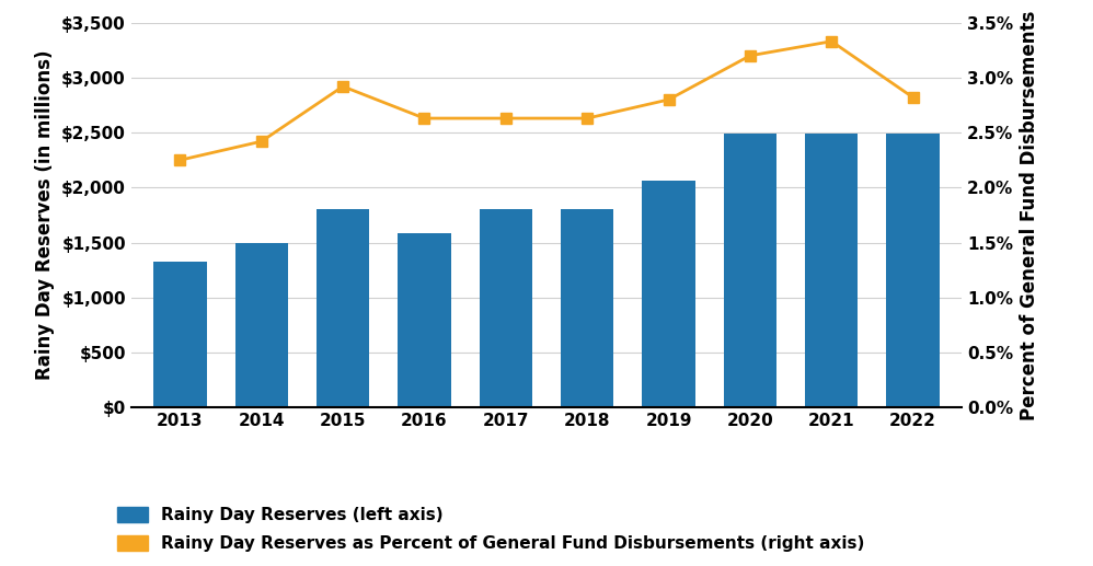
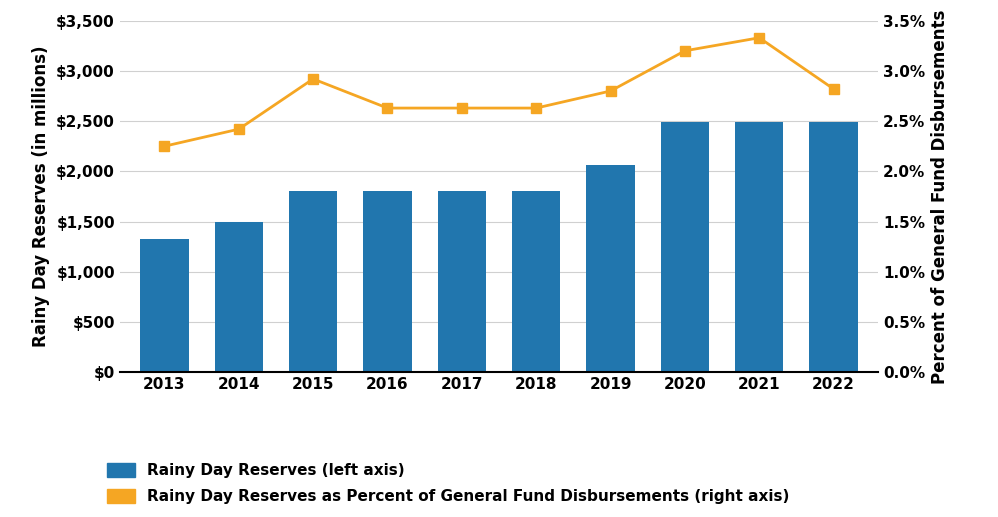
Rainy Day Reserves (left axis)/2016: $1,590 -> $1,800
